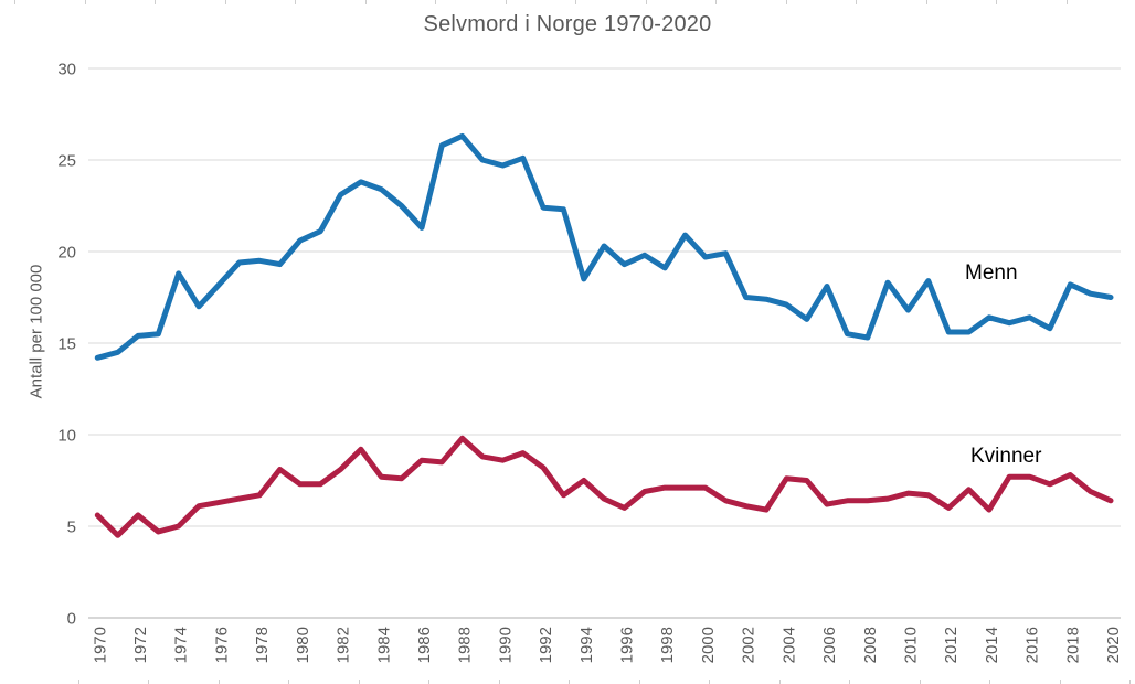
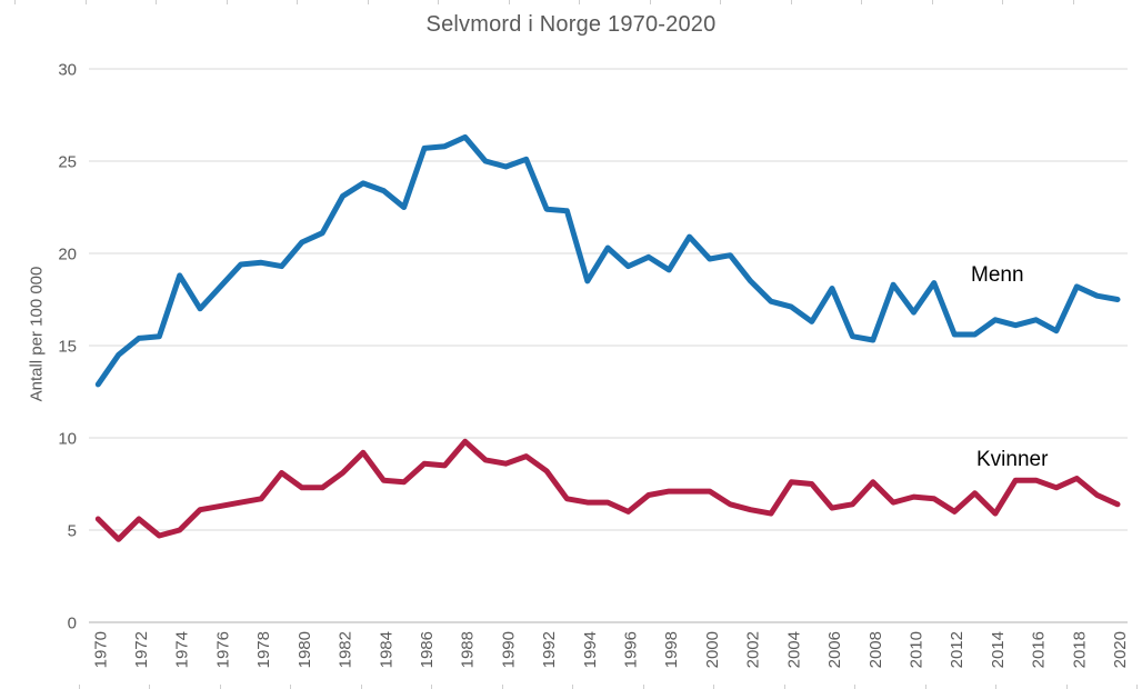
Menn/1970: 14.2 -> 12.9
Menn/1986: 21.3 -> 25.7
Kvinner/1994: 7.5 -> 6.5
Menn/2002: 17.5 -> 18.5
Kvinner/2008: 6.4 -> 7.6
